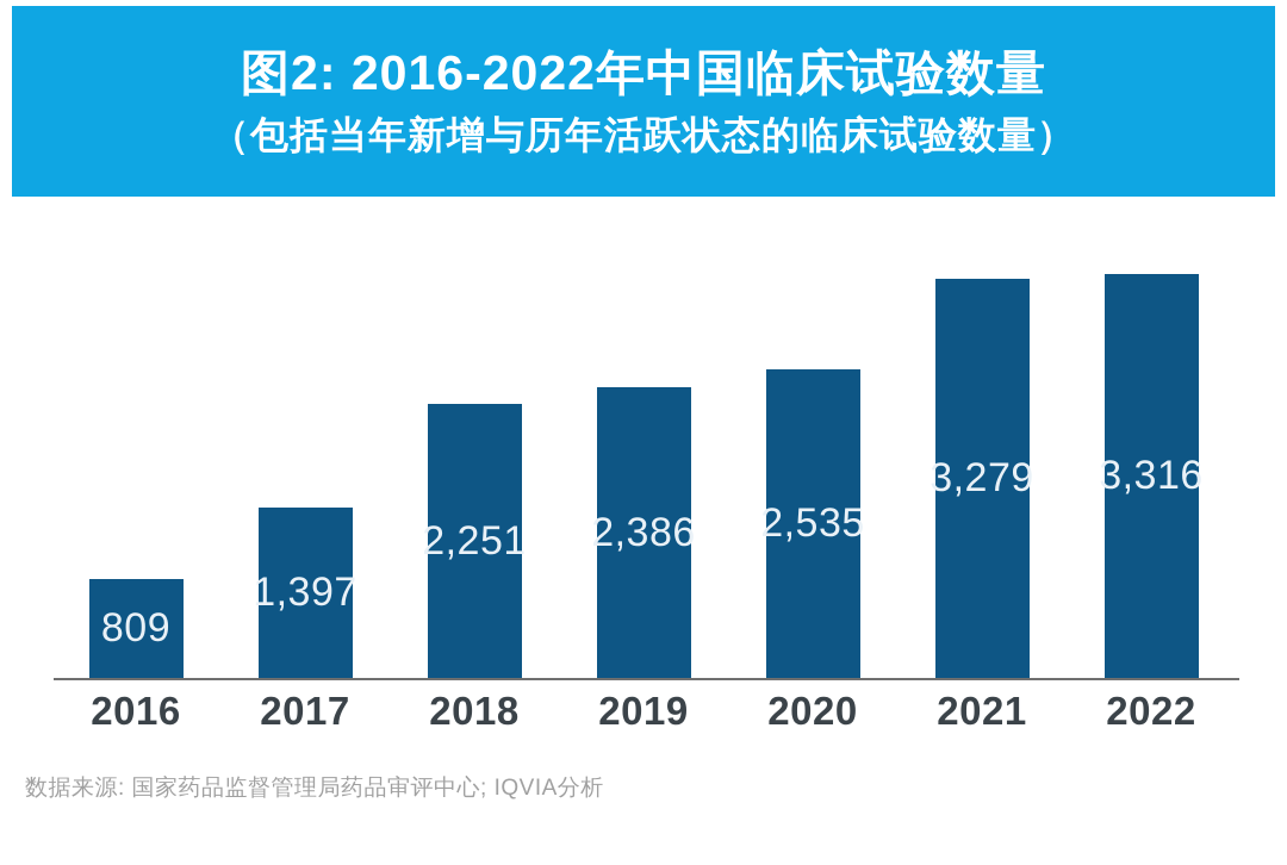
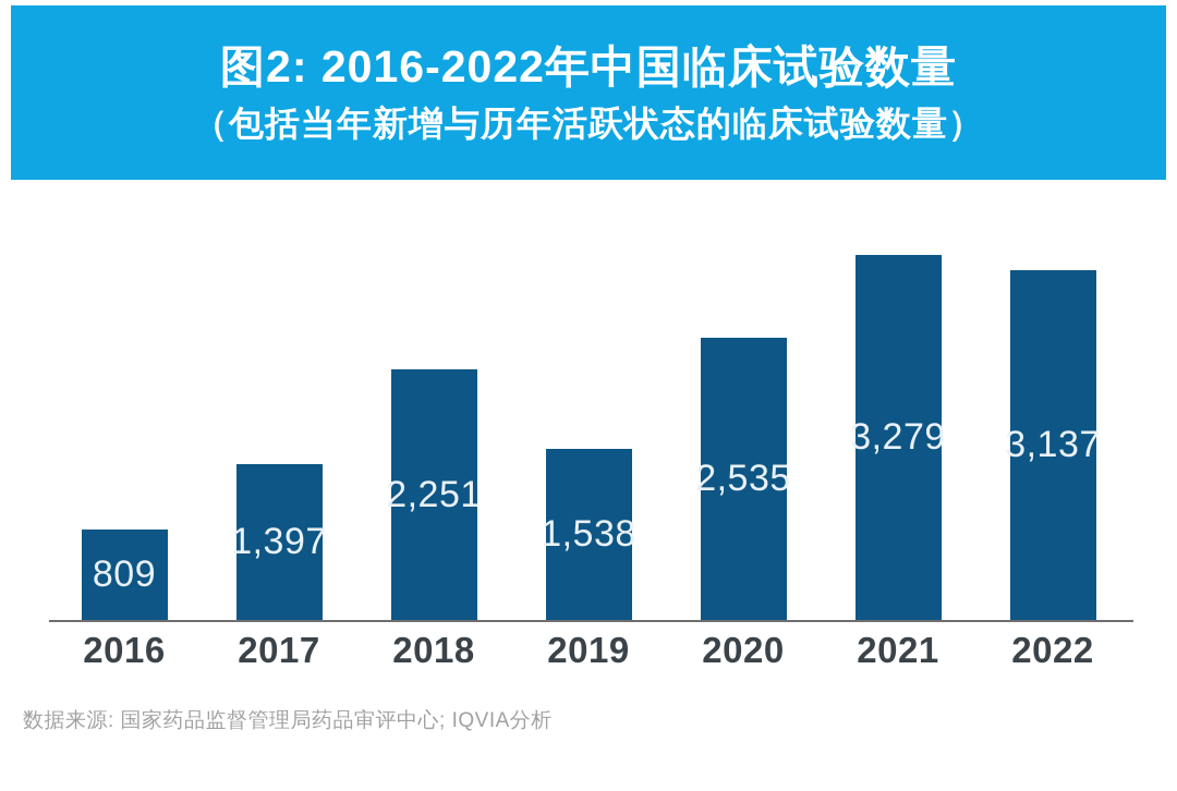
2019: 2,386 -> 1,538
2022: 3,316 -> 3,137
